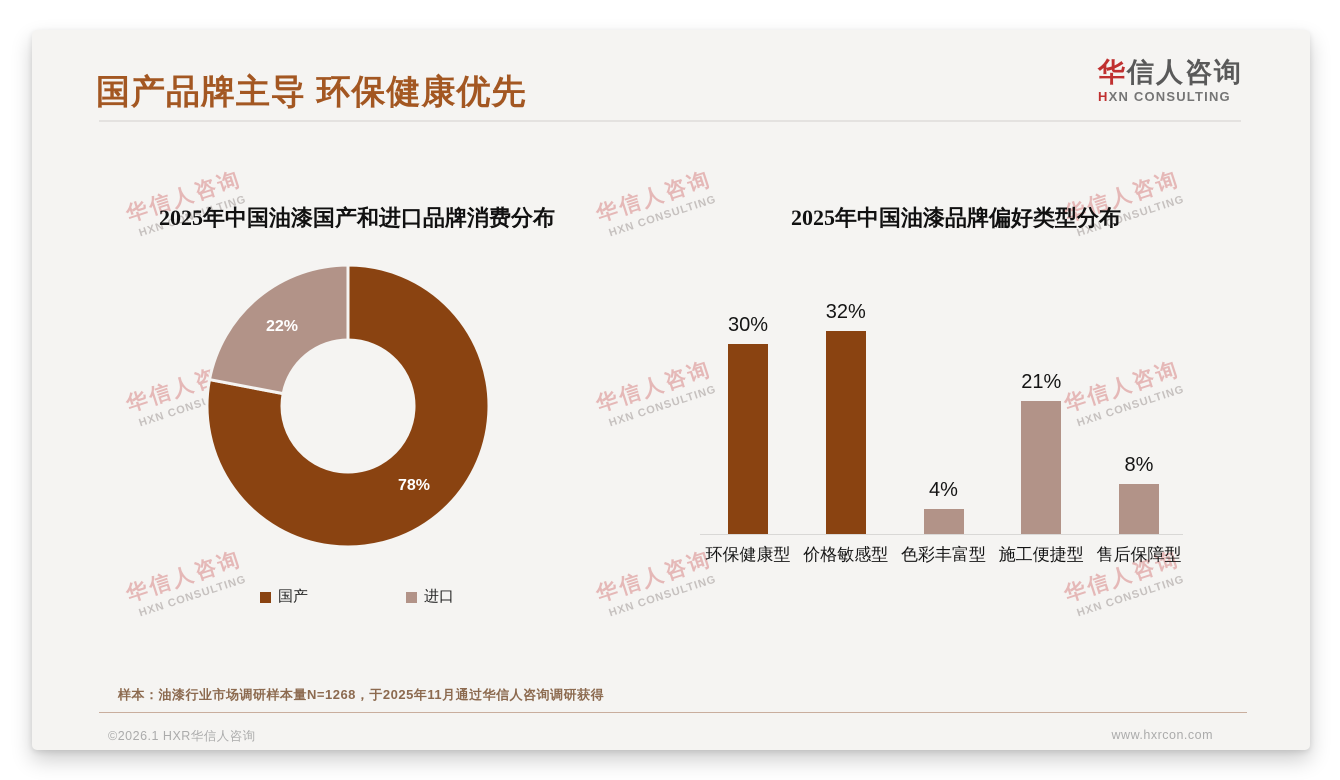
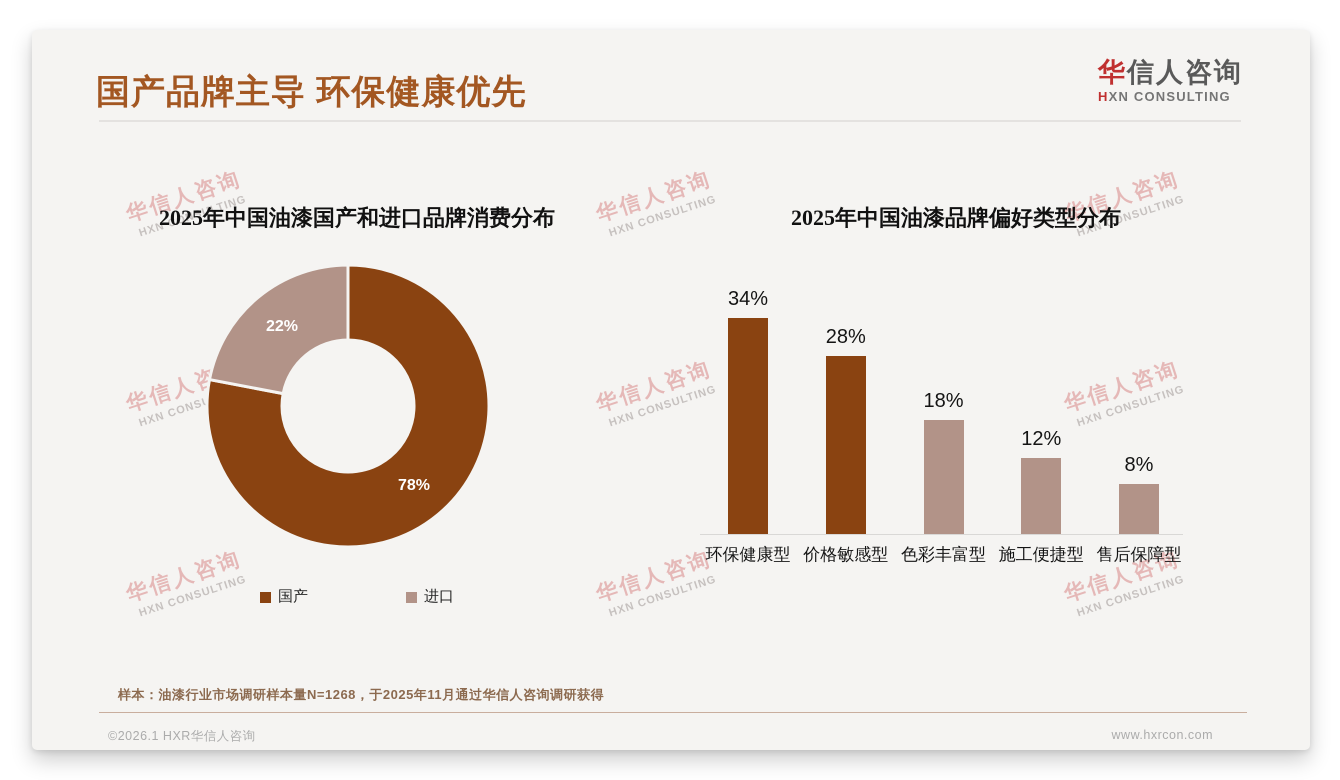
2025年中国油漆品牌偏好类型分布/环保健康型: 30% -> 34%
2025年中国油漆品牌偏好类型分布/价格敏感型: 32% -> 28%
2025年中国油漆品牌偏好类型分布/色彩丰富型: 4% -> 18%
2025年中国油漆品牌偏好类型分布/施工便捷型: 21% -> 12%
